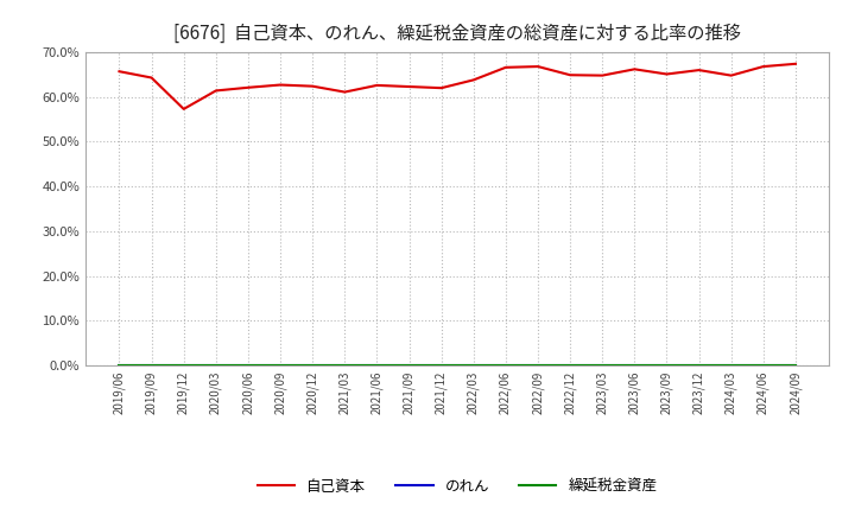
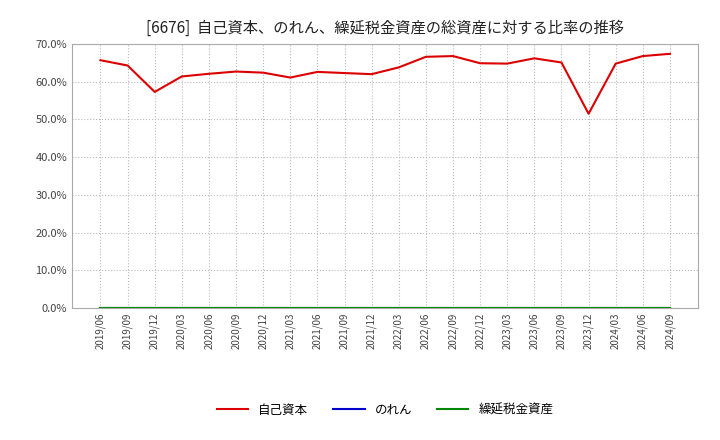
自己資本/2023/12: 66.0% -> 51.5%
